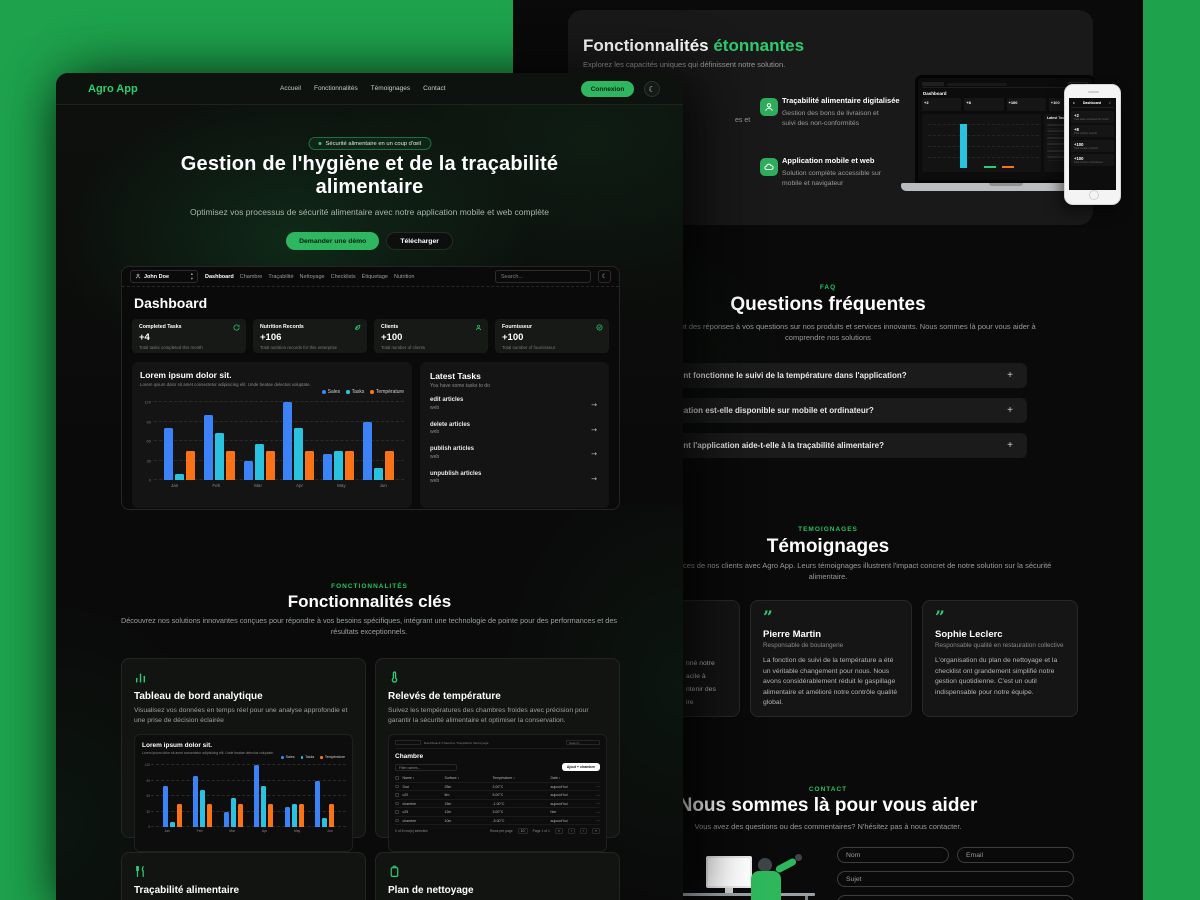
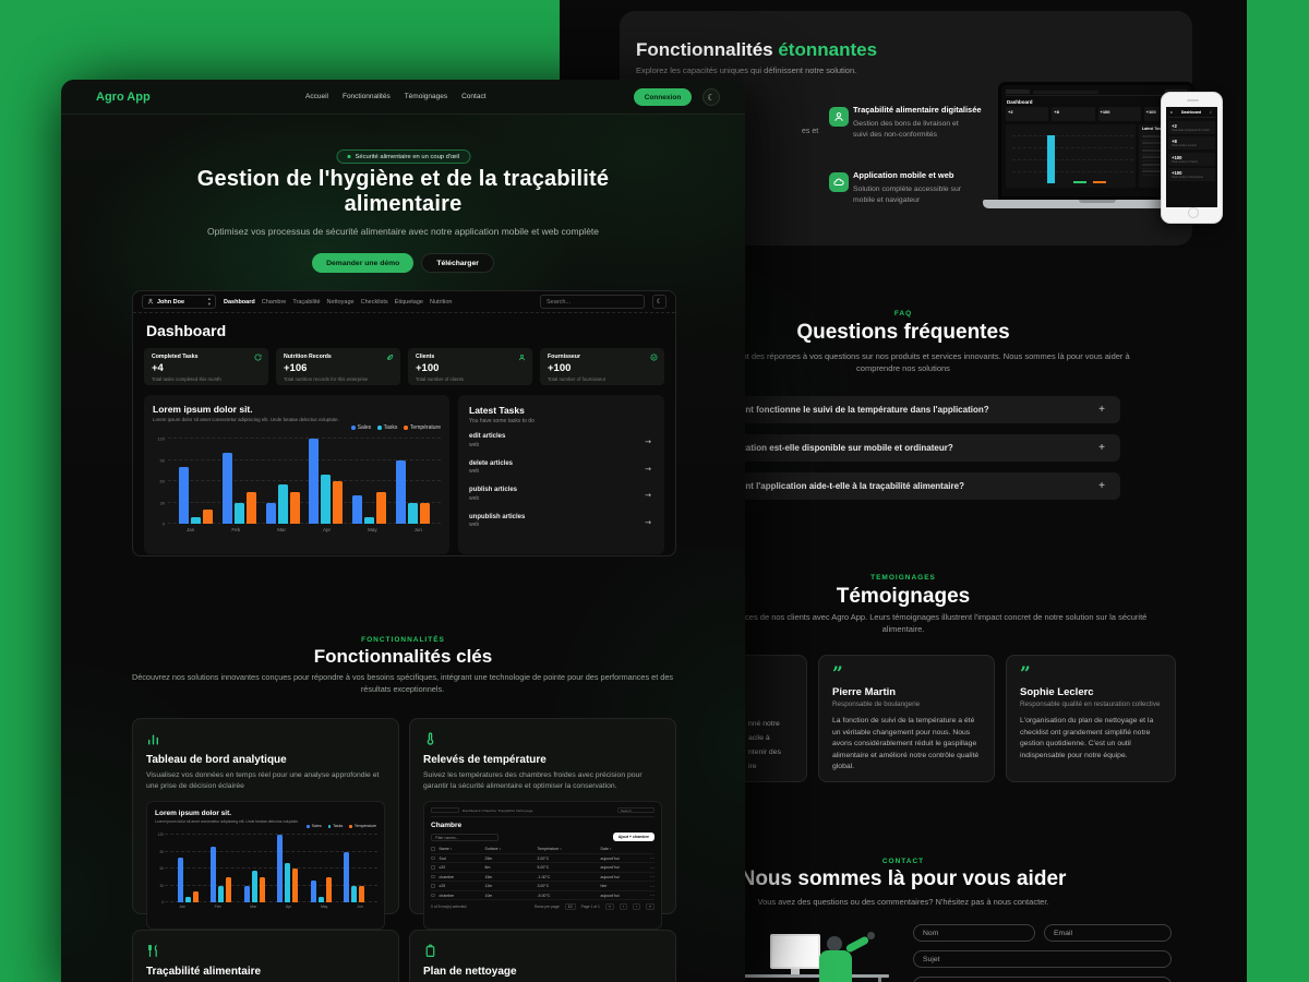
Température/Jan: 40 -> 20
Tasks/Feb: 70 -> 30
Tasks/Apr: 80 -> 70
Température/Apr: 40 -> 60
Tasks/May: 40 -> 10
Tasks/Jun: 20 -> 30
Température/Jun: 40 -> 30
